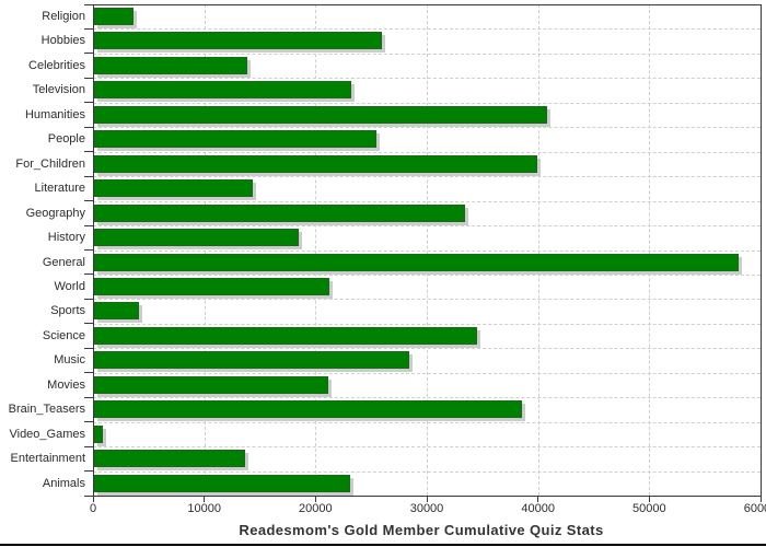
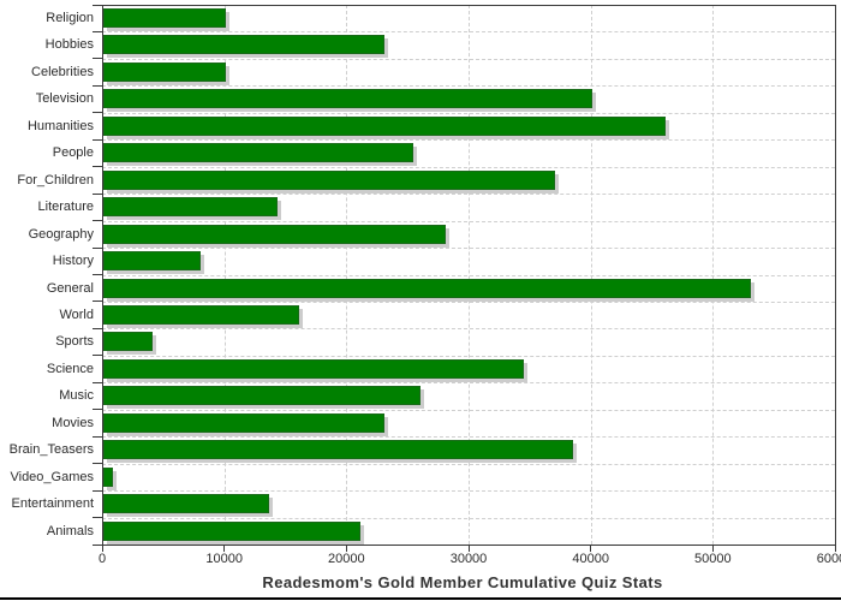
Religion: 4000 -> 10000
Hobbies: 26000 -> 23000
Celebrities: 14000 -> 10000
Television: 23000 -> 40000
Humanities: 41000 -> 46000
For_Children: 40000 -> 37000
Geography: 33000 -> 28000
History: 18000 -> 8000
General: 58000 -> 53000
World: 21000 -> 16000
Music: 28000 -> 26000
Movies: 21000 -> 23000
Animals: 23000 -> 21000
